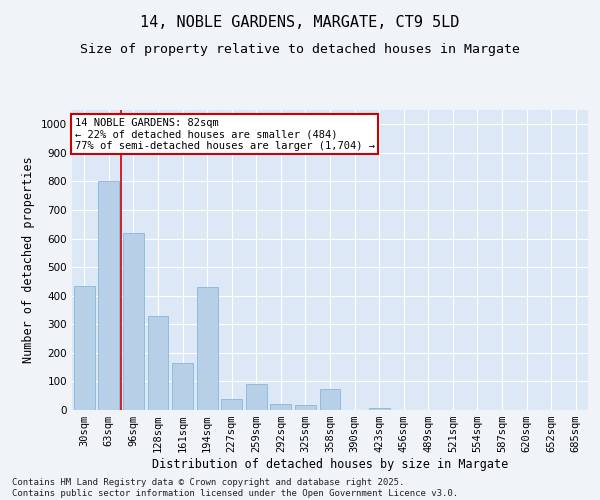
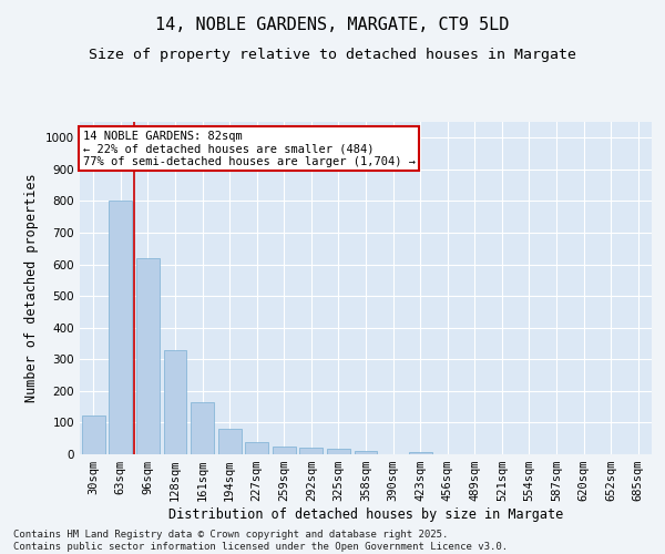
30sqm: 435 -> 122
194sqm: 430 -> 80
259sqm: 90 -> 25
358sqm: 75 -> 12
